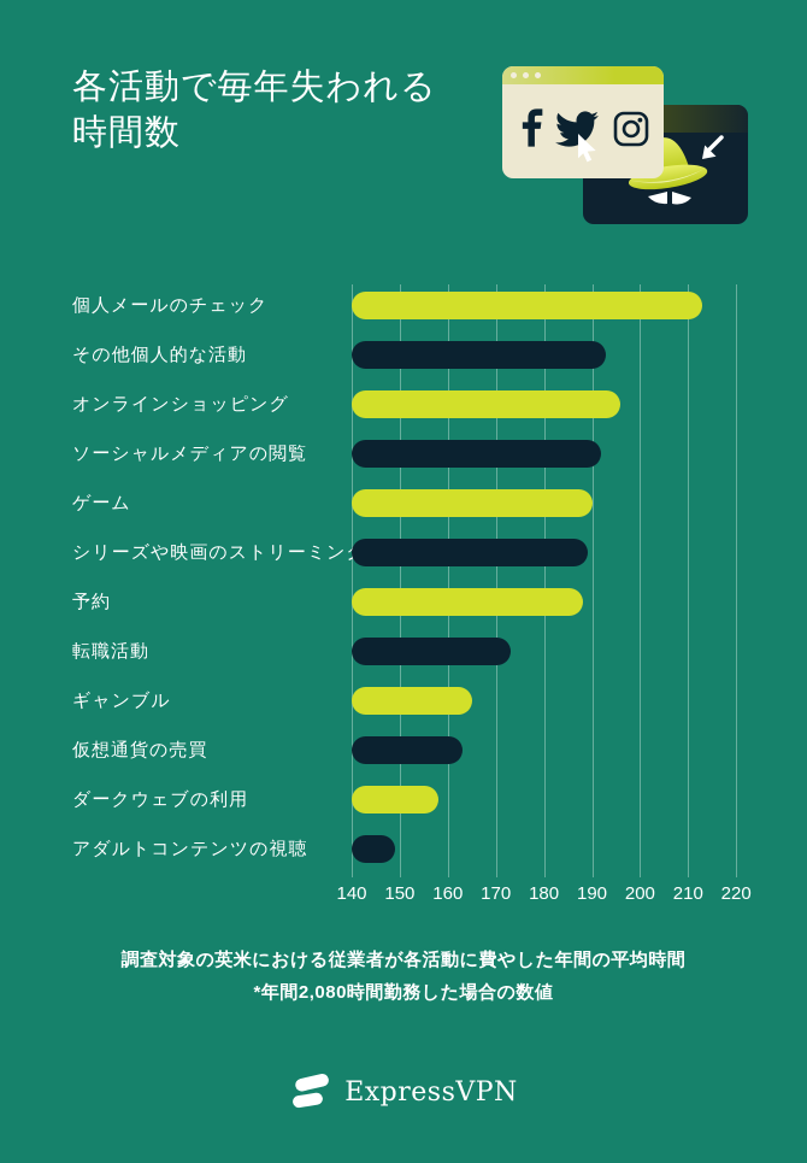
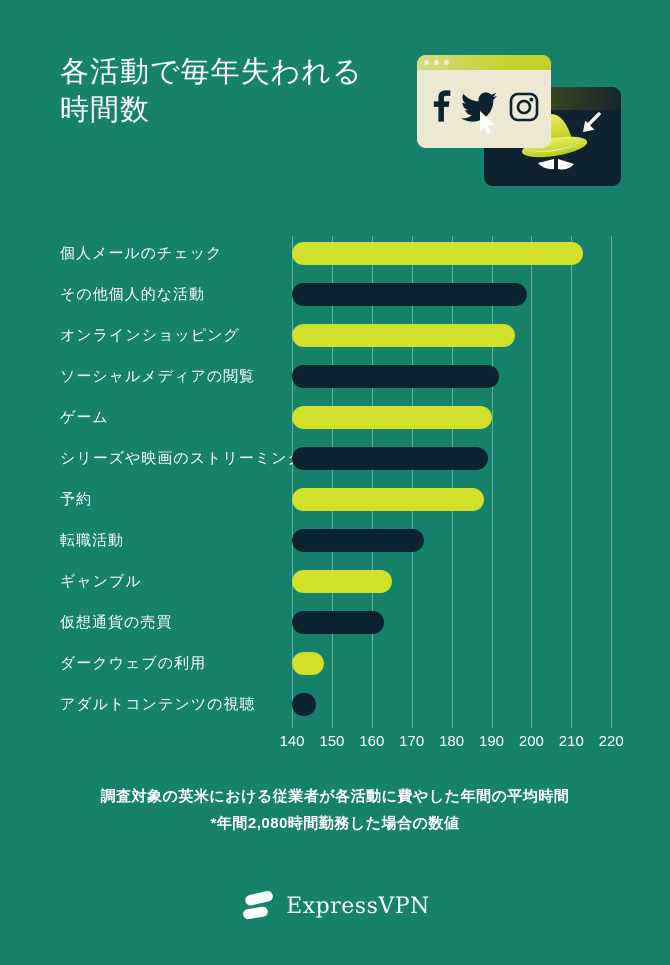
その他個人的な活動: 193 -> 199
ダークウェブの利用: 158 -> 148
アダルトコンテンツの視聴: 149 -> 146
